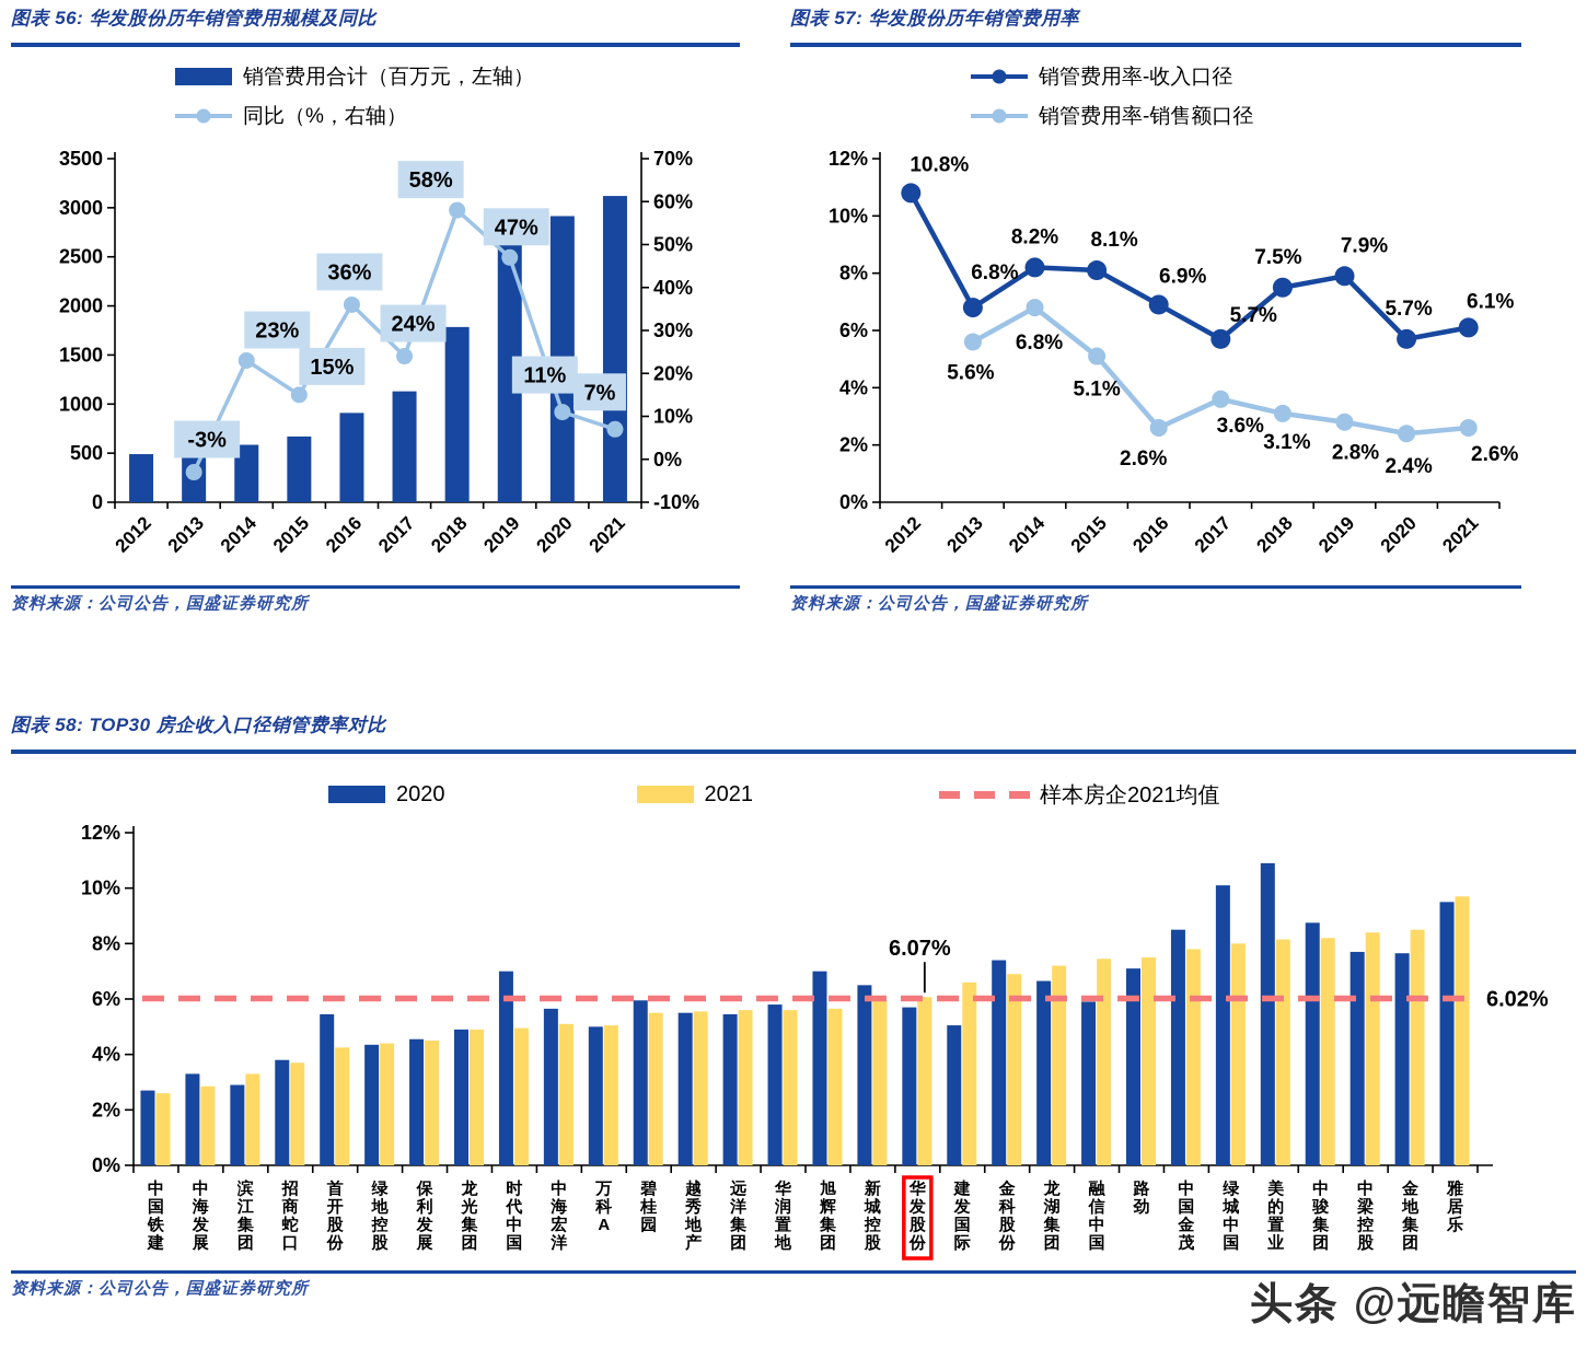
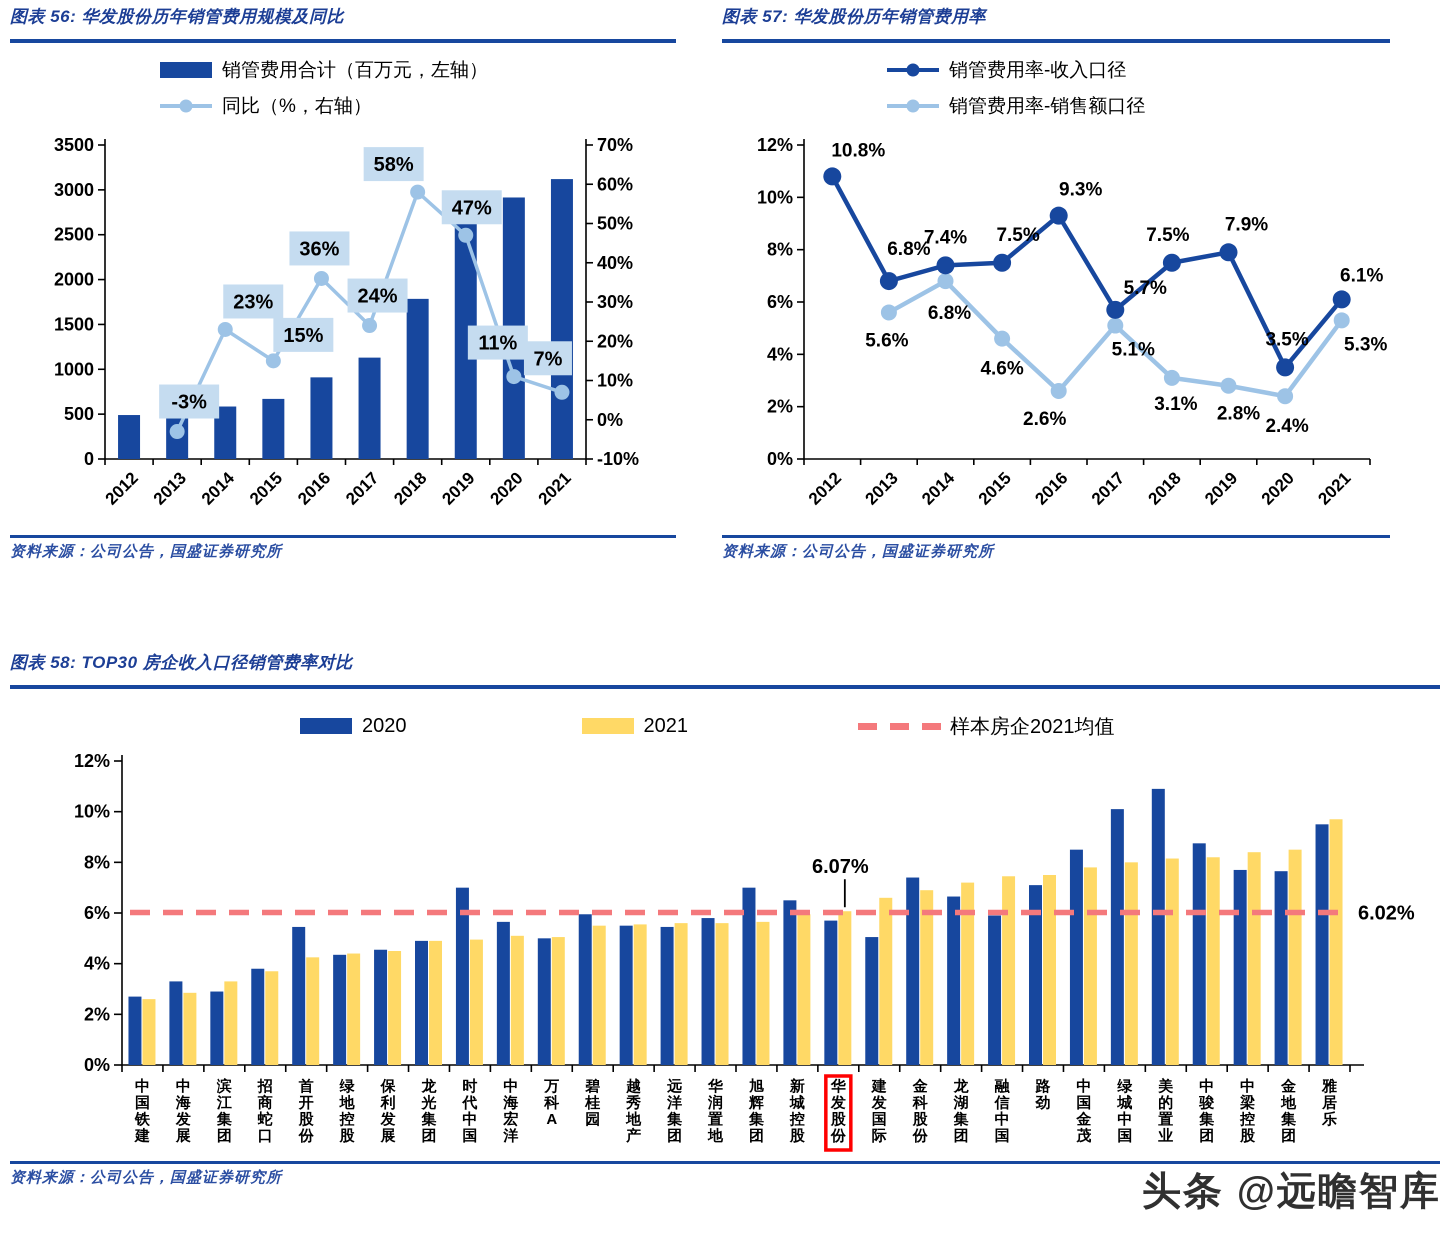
图表 57: 华发股份历年销管费用率/销管费用率-收入口径/2014: 8.2% -> 7.4%
图表 57: 华发股份历年销管费用率/销管费用率-收入口径/2015: 8.1% -> 7.5%
图表 57: 华发股份历年销管费用率/销管费用率-销售额口径/2015: 5.1% -> 4.6%
图表 57: 华发股份历年销管费用率/销管费用率-收入口径/2016: 6.9% -> 9.3%
图表 57: 华发股份历年销管费用率/销管费用率-销售额口径/2017: 3.6% -> 5.1%
图表 57: 华发股份历年销管费用率/销管费用率-收入口径/2020: 5.7% -> 3.5%
图表 57: 华发股份历年销管费用率/销管费用率-销售额口径/2021: 2.6% -> 5.3%
